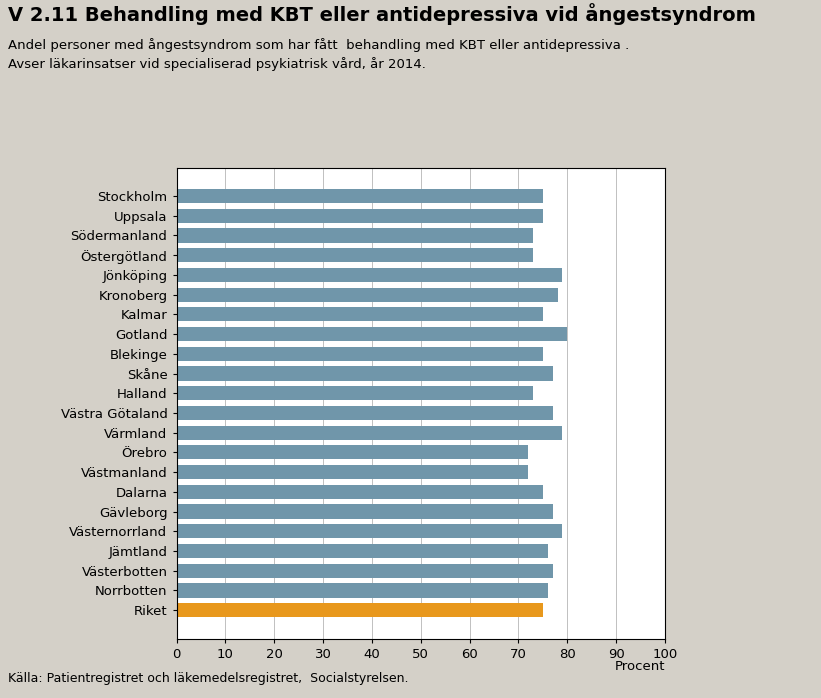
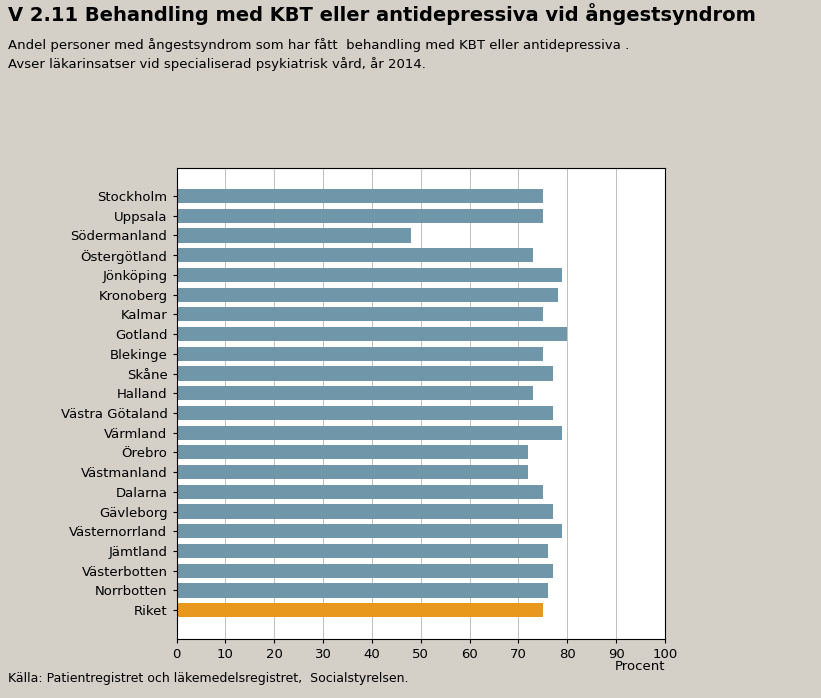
Södermanland: 73 -> 48
